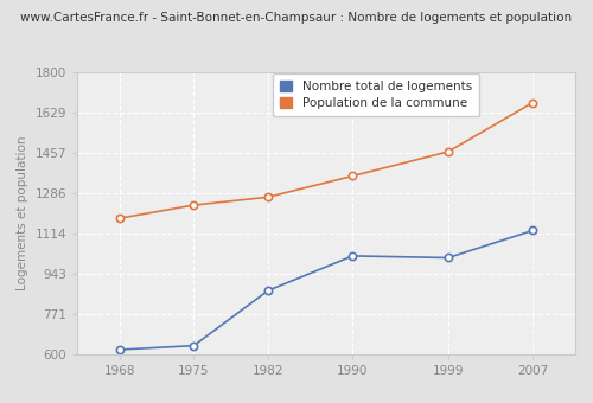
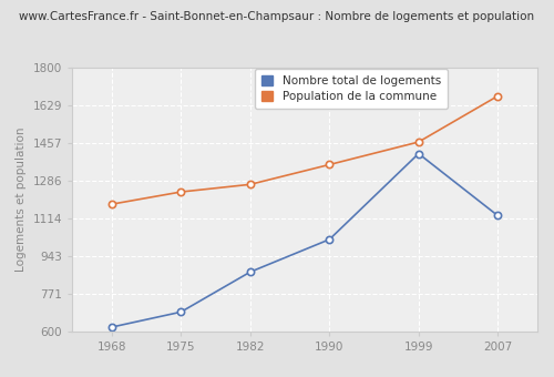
Nombre total de logements/1975: 640 -> 690
Nombre total de logements/1999: 1010 -> 1410
